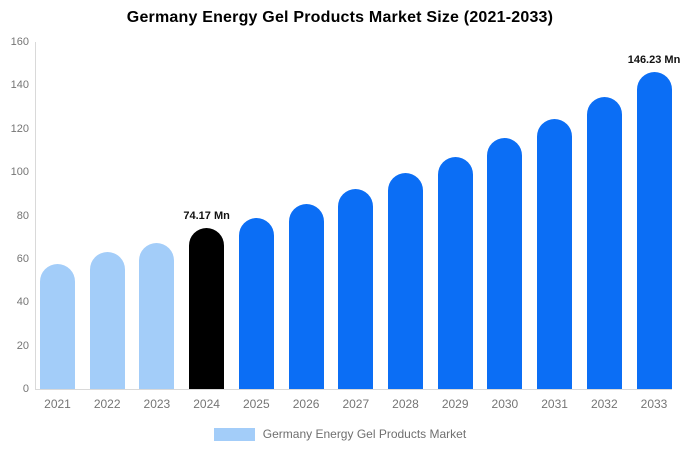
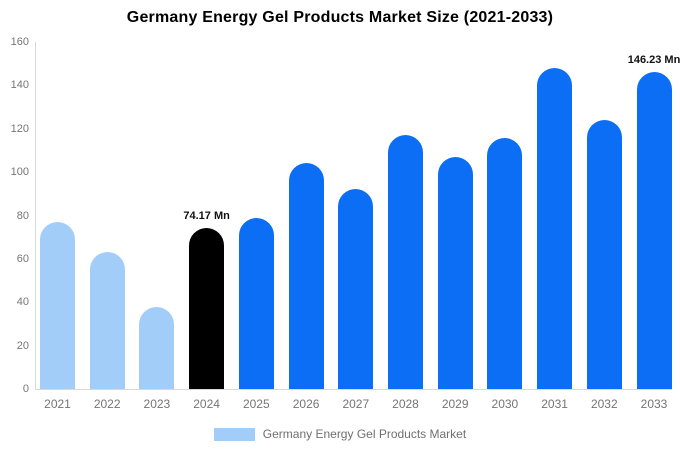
2021: 58 -> 77
2023: 68 -> 38
2026: 85 -> 104
2028: 99 -> 117
2031: 125 -> 148
2032: 134 -> 124
